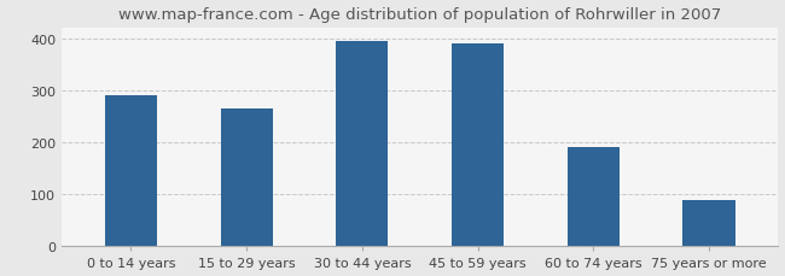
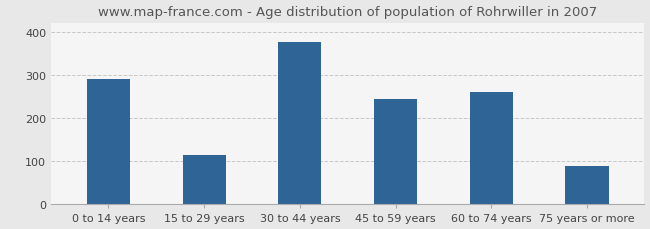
15 to 29 years: 265 -> 115
30 to 44 years: 395 -> 375
45 to 59 years: 390 -> 245
60 to 74 years: 190 -> 260
